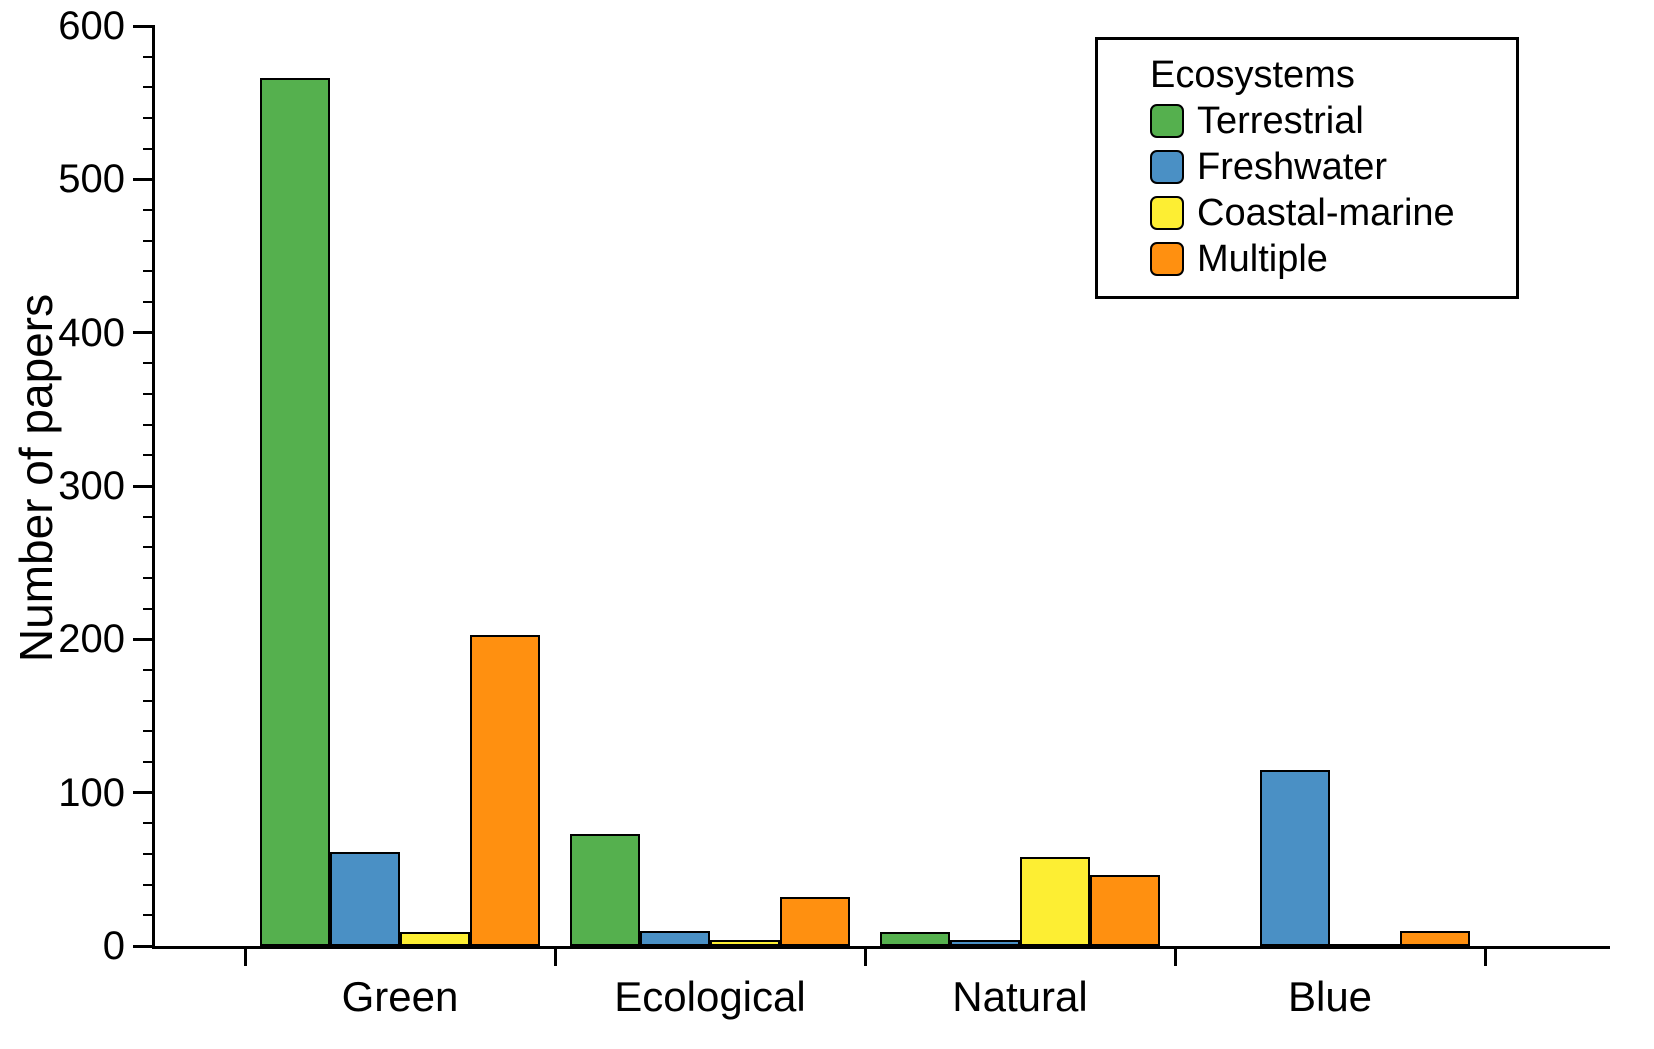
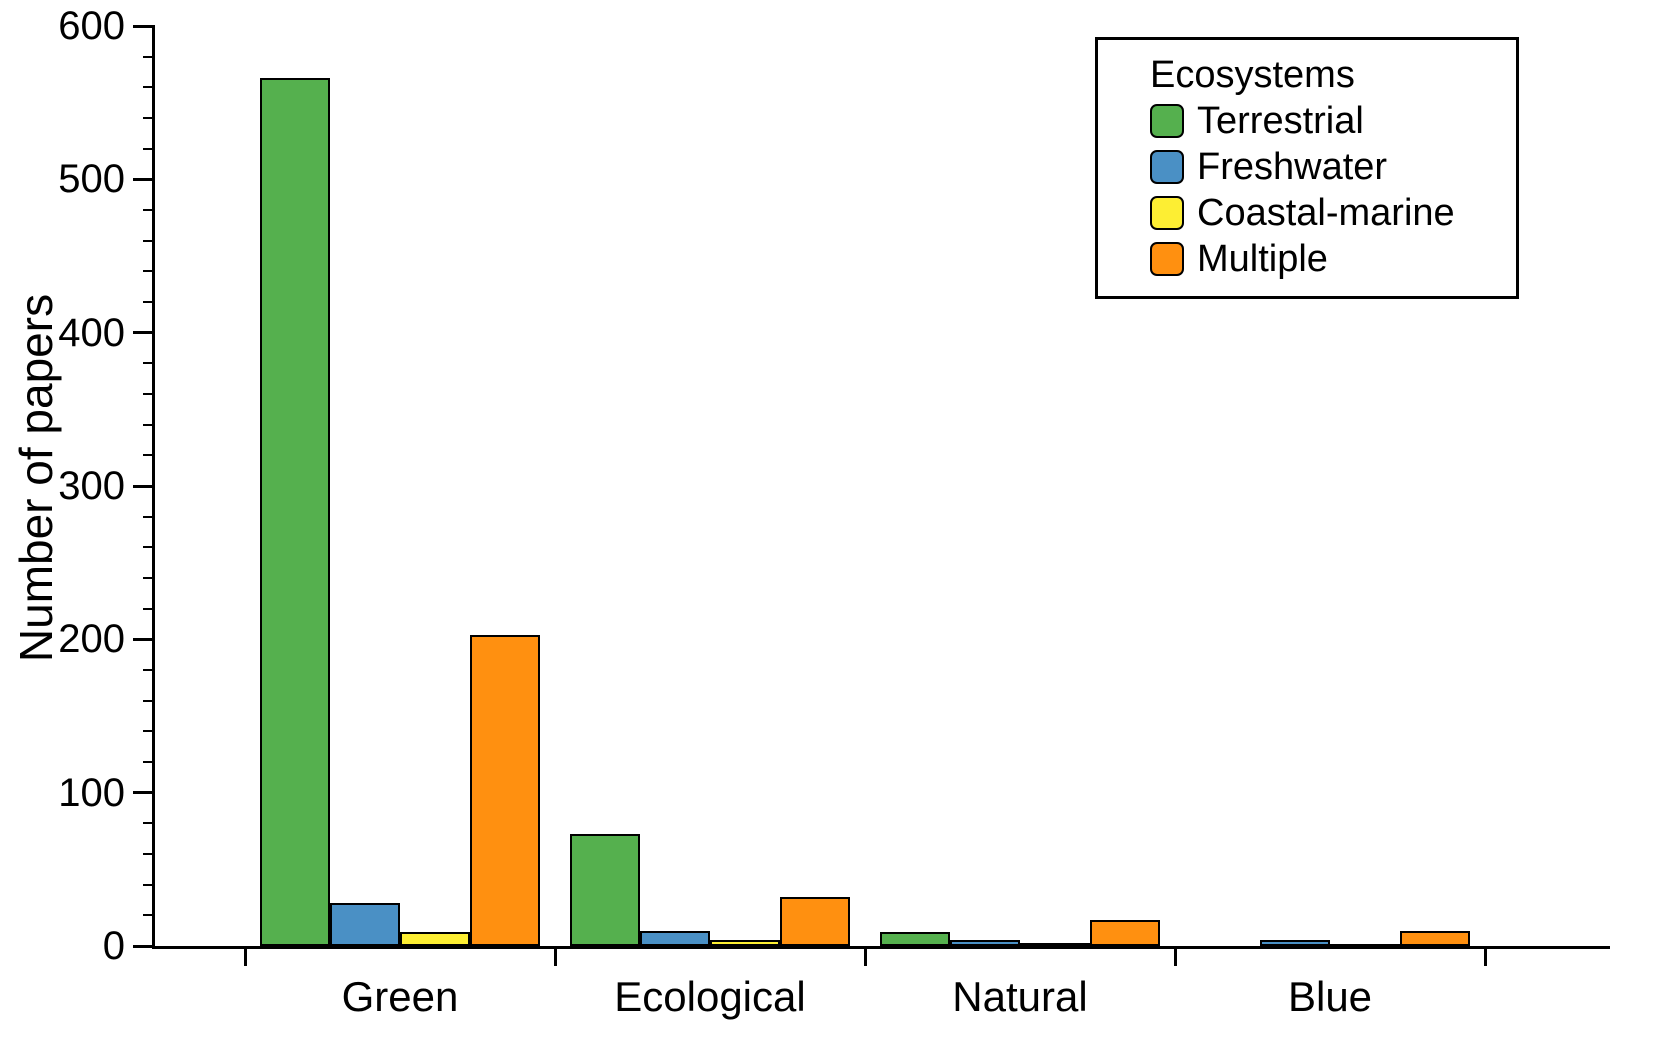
Freshwater/Green: 61 -> 28
Coastal-marine/Natural: 58 -> 2
Multiple/Natural: 46 -> 17
Freshwater/Blue: 115 -> 4
